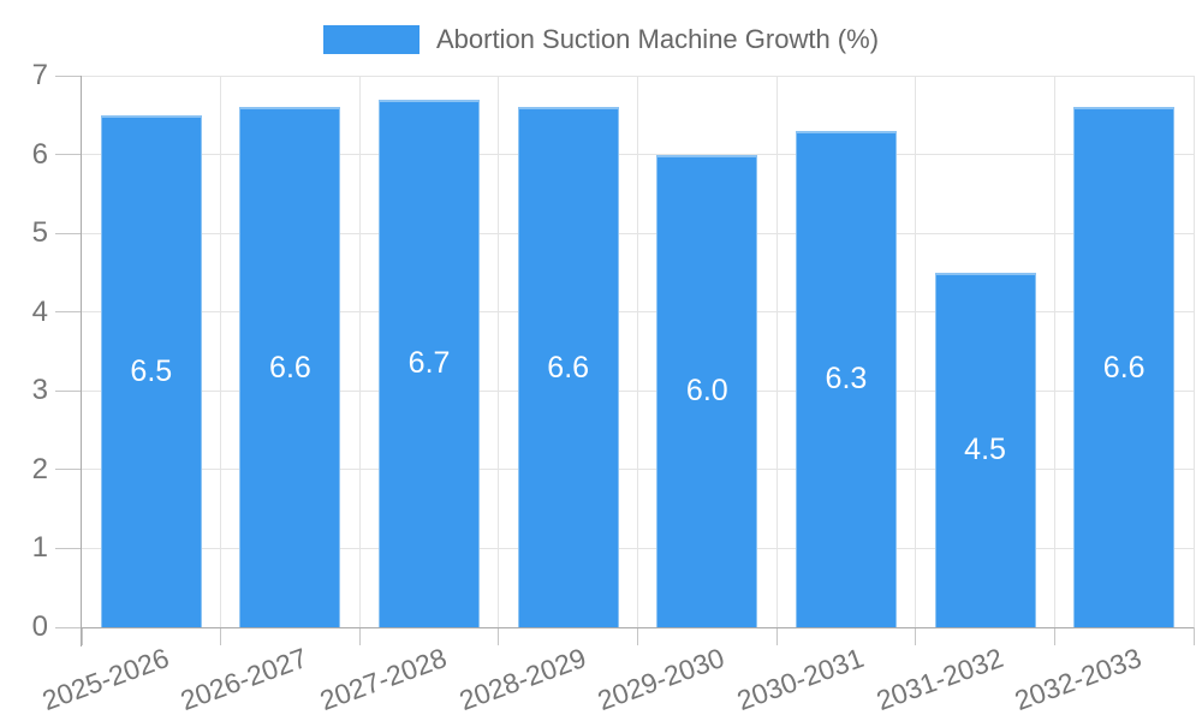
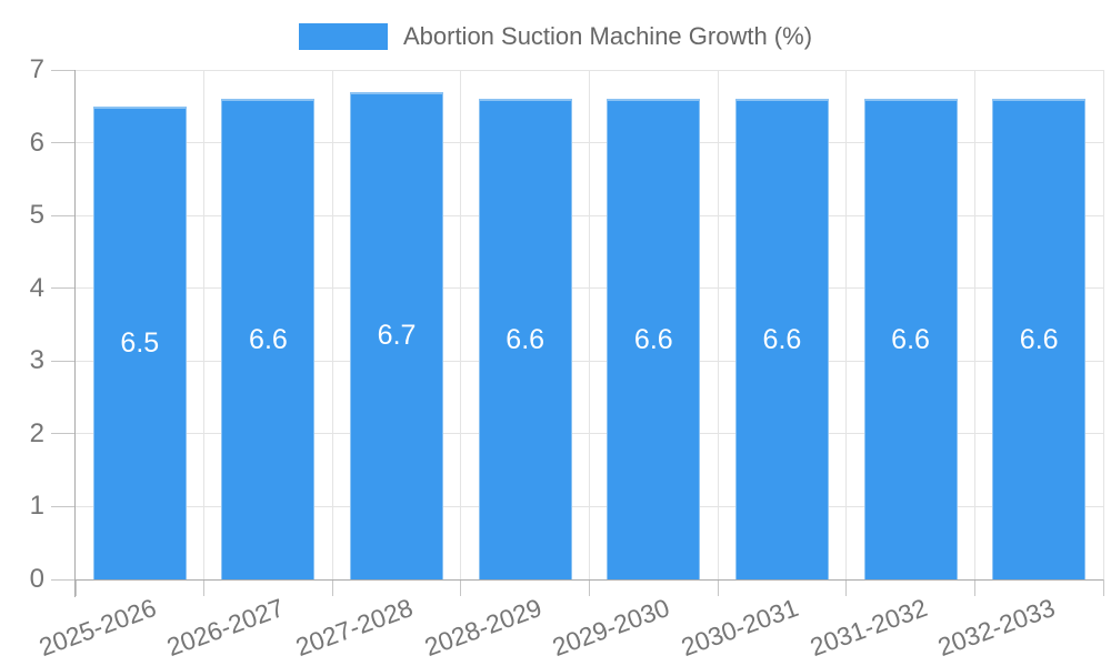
2029-2030: 6.0 -> 6.6
2030-2031: 6.3 -> 6.6
2031-2032: 4.5 -> 6.6
